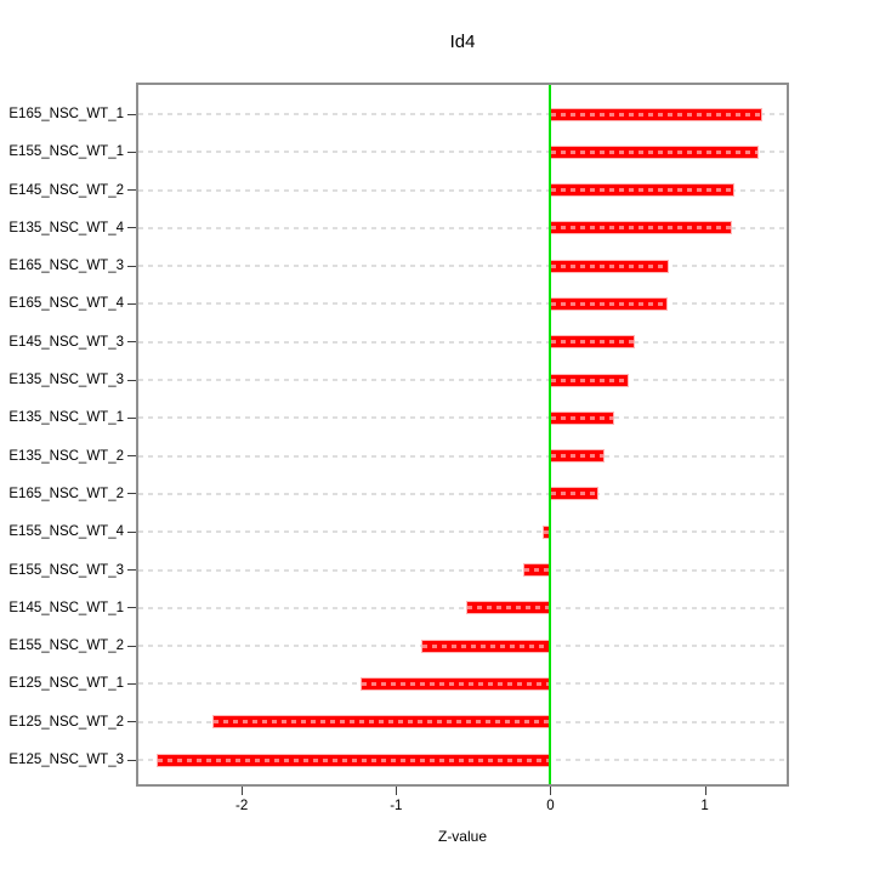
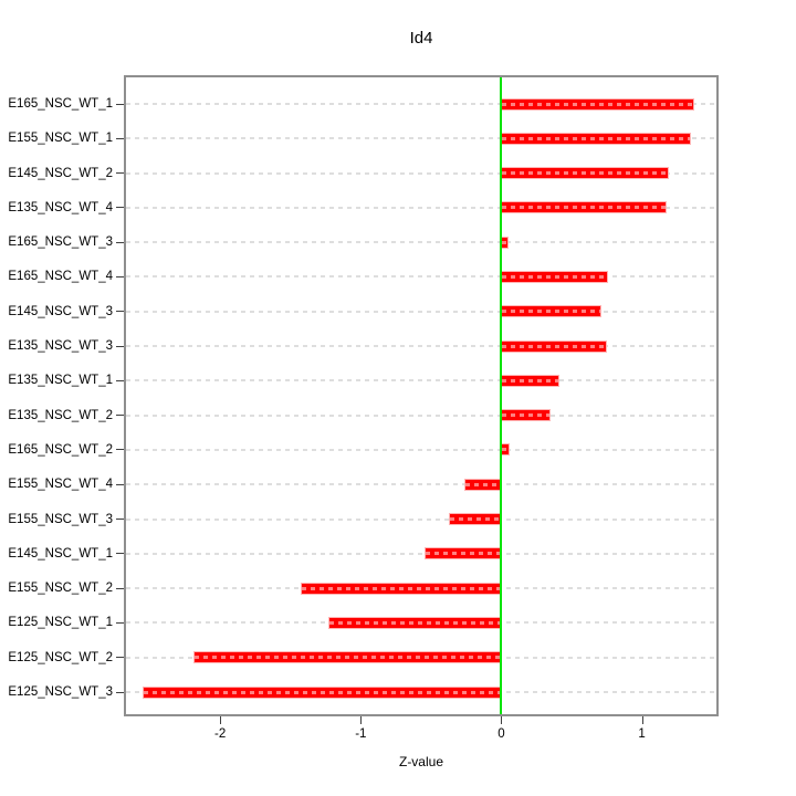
E165_NSC_WT_3: 0.77 -> 0.05
E145_NSC_WT_3: 0.55 -> 0.71
E135_NSC_WT_3: 0.51 -> 0.75
E165_NSC_WT_2: 0.31 -> 0.06
E155_NSC_WT_4: -0.05 -> -0.26
E155_NSC_WT_3: -0.18 -> -0.37
E155_NSC_WT_2: -0.84 -> -1.43
